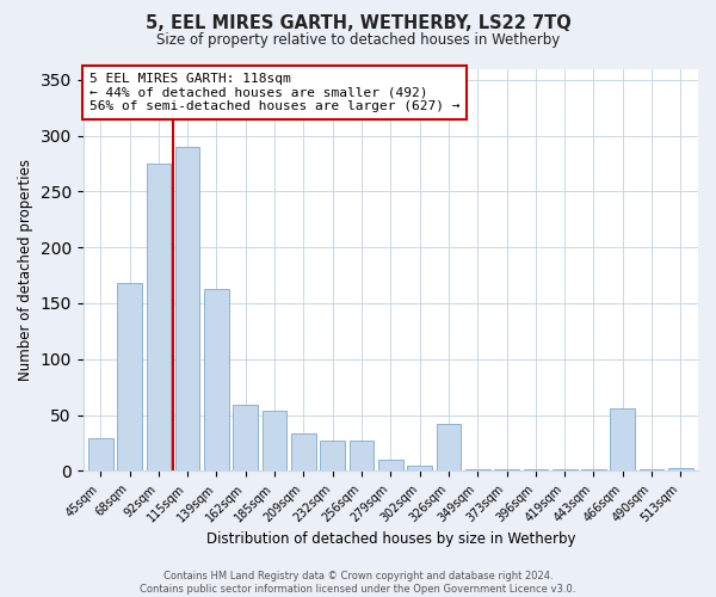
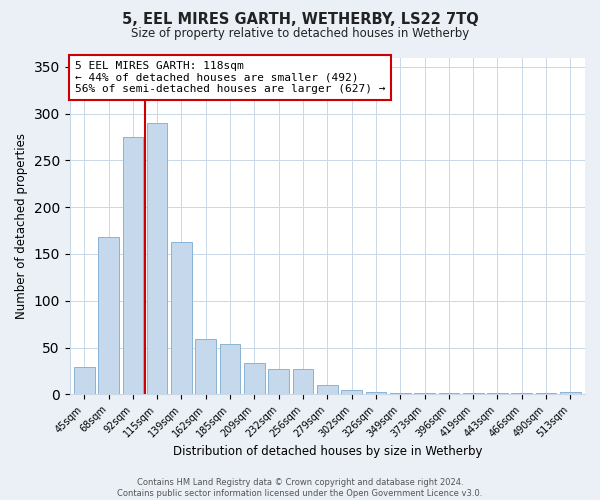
326sqm: 42 -> 2
466sqm: 56 -> 1
